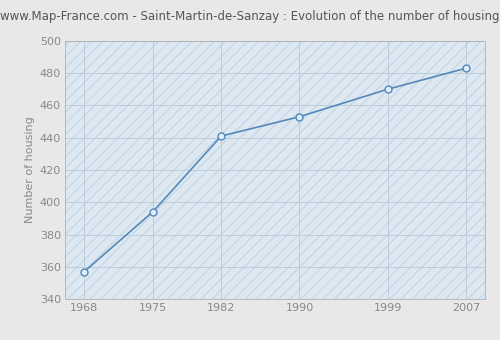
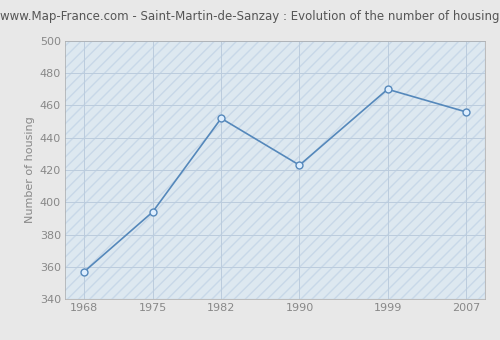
1982: 441 -> 452
1990: 453 -> 423
2007: 483 -> 456
